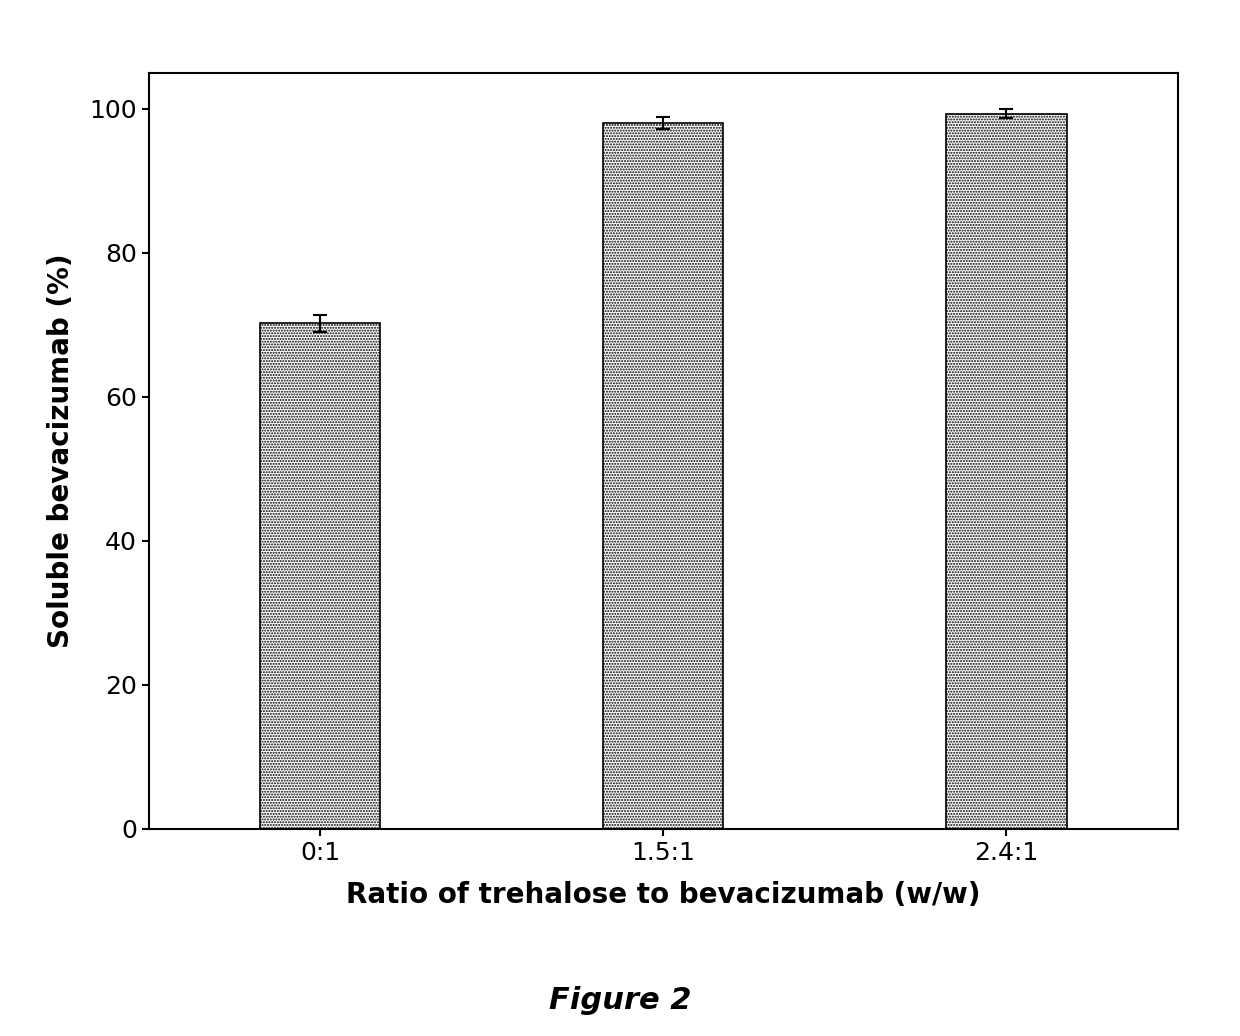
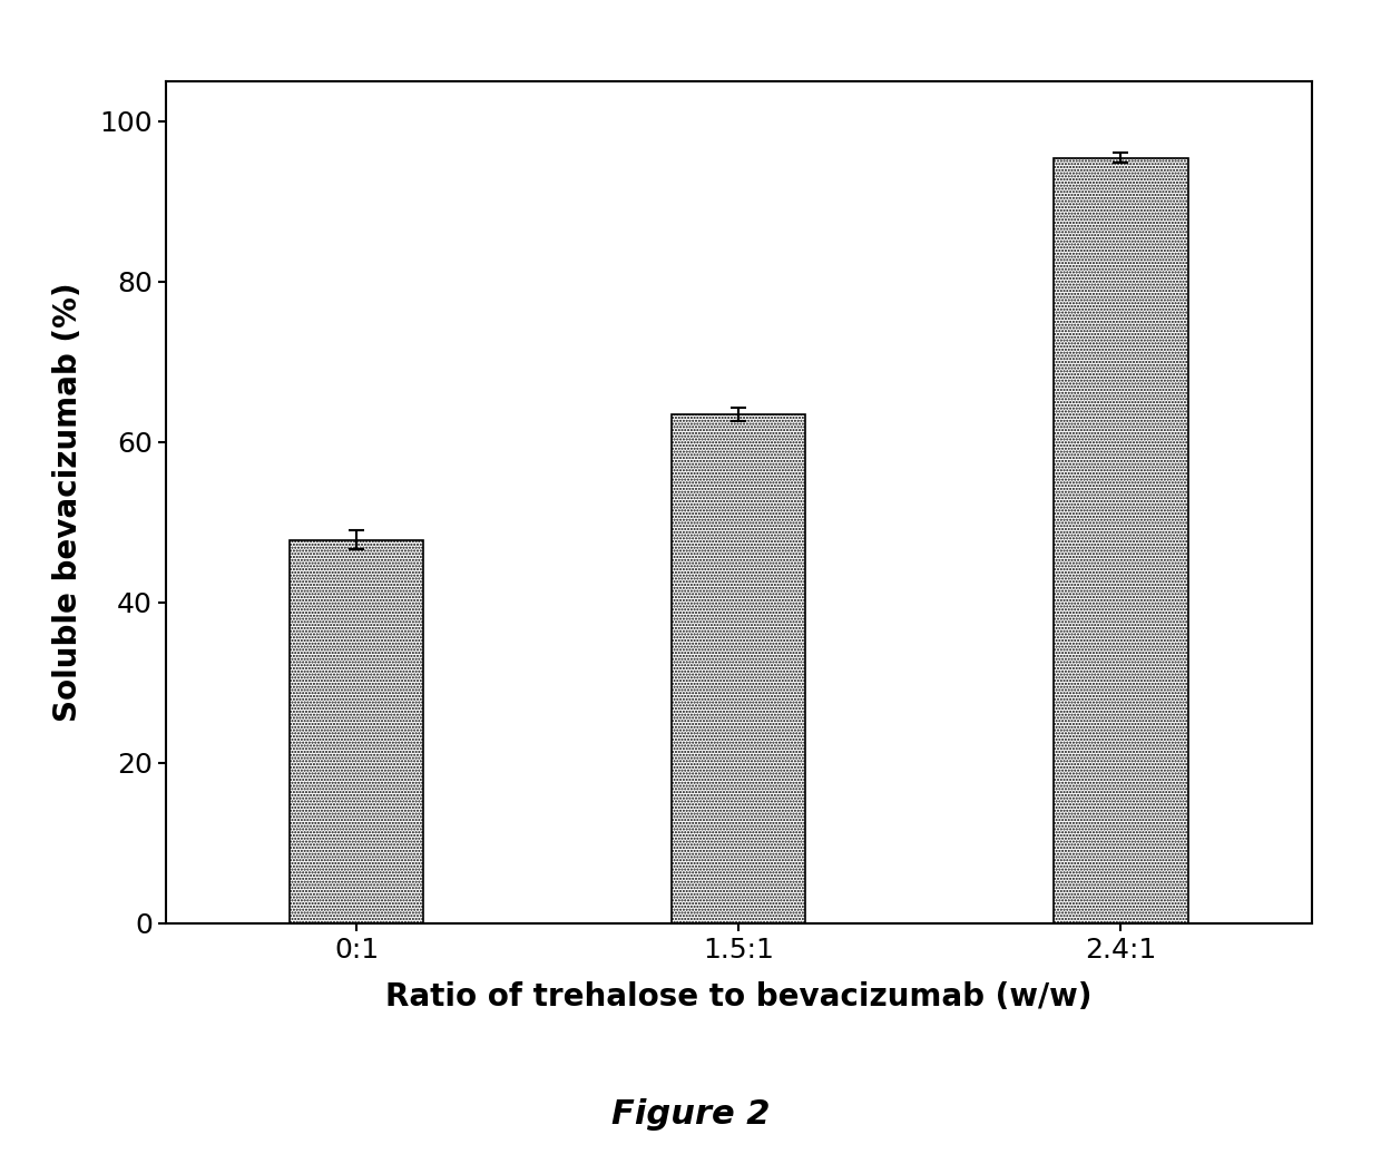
0:1: 70.2 -> 47.8
1.5:1: 98.0 -> 63.4
2.4:1: 99.3 -> 95.4
